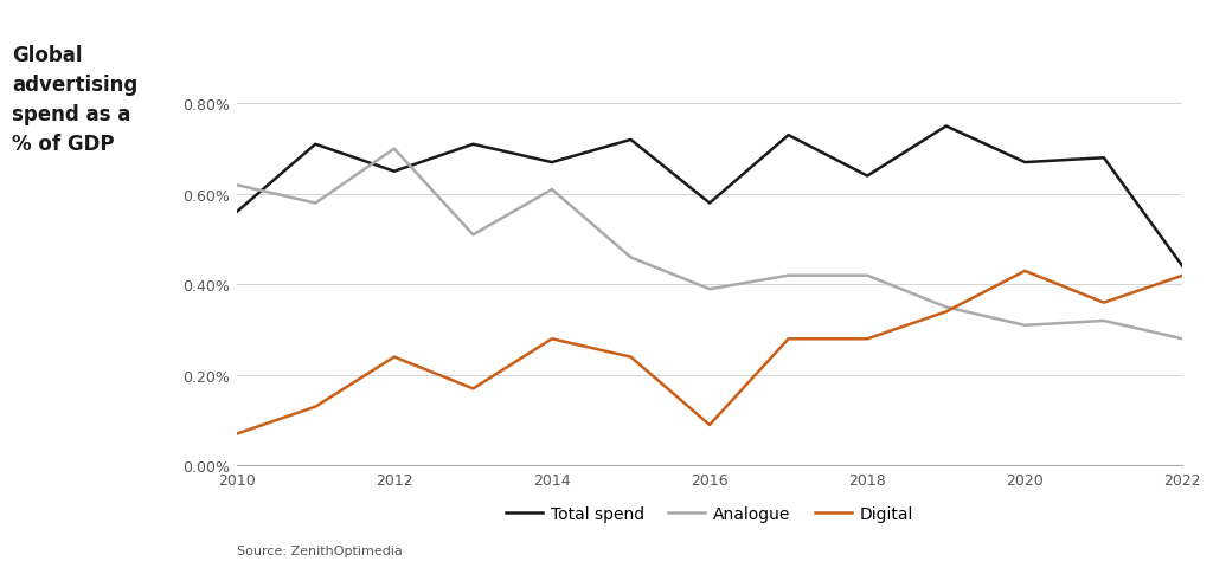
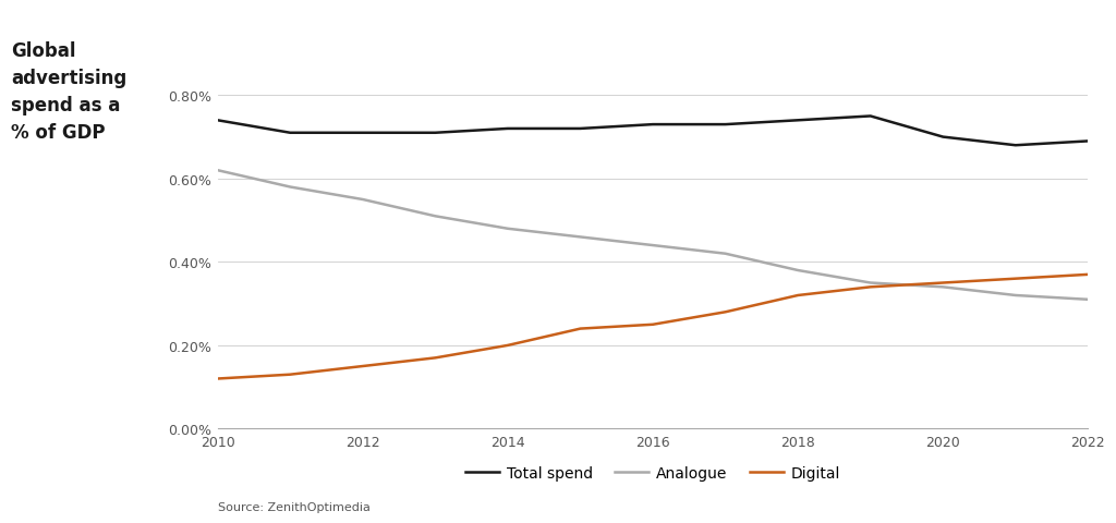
Total spend/2010: 0.56% -> 0.74%
Digital/2010: 0.07% -> 0.12%
Total spend/2012: 0.65% -> 0.71%
Analogue/2012: 0.70% -> 0.55%
Digital/2012: 0.24% -> 0.15%
Total spend/2014: 0.67% -> 0.72%
Analogue/2014: 0.61% -> 0.48%
Digital/2014: 0.28% -> 0.20%
Total spend/2016: 0.58% -> 0.73%
Analogue/2016: 0.39% -> 0.44%
Digital/2016: 0.09% -> 0.25%
Total spend/2018: 0.64% -> 0.74%
Analogue/2018: 0.42% -> 0.38%
Digital/2018: 0.28% -> 0.32%
Total spend/2020: 0.67% -> 0.70%
Analogue/2020: 0.31% -> 0.34%
Digital/2020: 0.43% -> 0.35%
Total spend/2022: 0.44% -> 0.69%
Analogue/2022: 0.28% -> 0.31%
Digital/2022: 0.42% -> 0.37%
